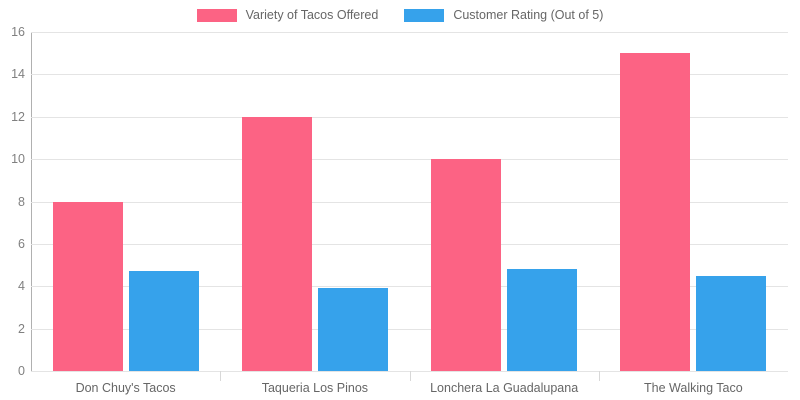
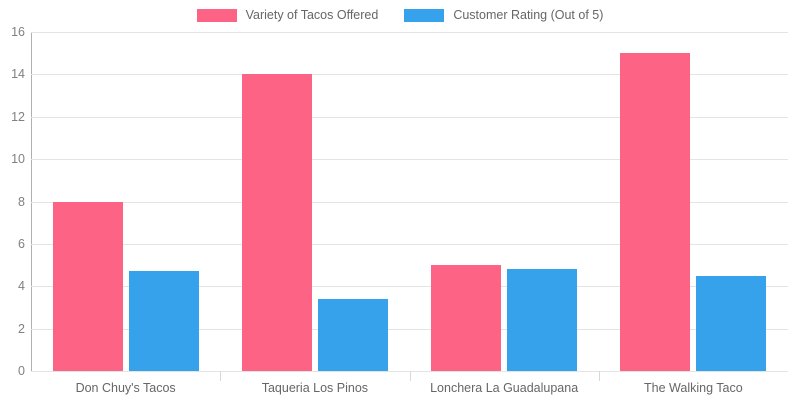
Variety of Tacos Offered/Taqueria Los Pinos: 12 -> 14
Customer Rating (Out of 5)/Taqueria Los Pinos: 3.9 -> 3.4
Variety of Tacos Offered/Lonchera La Guadalupana: 10 -> 5
